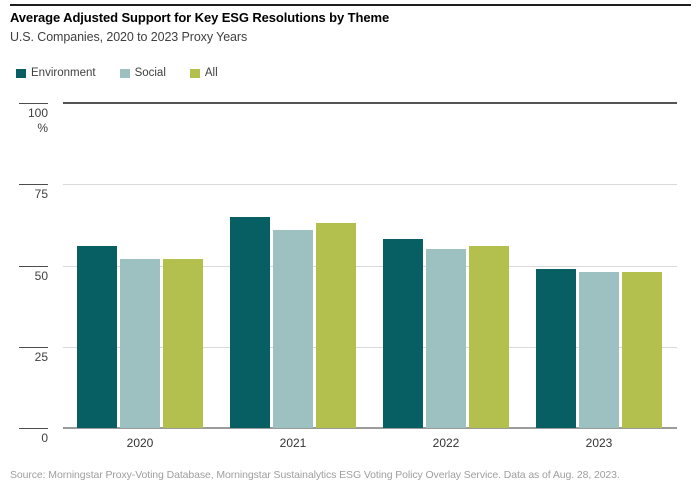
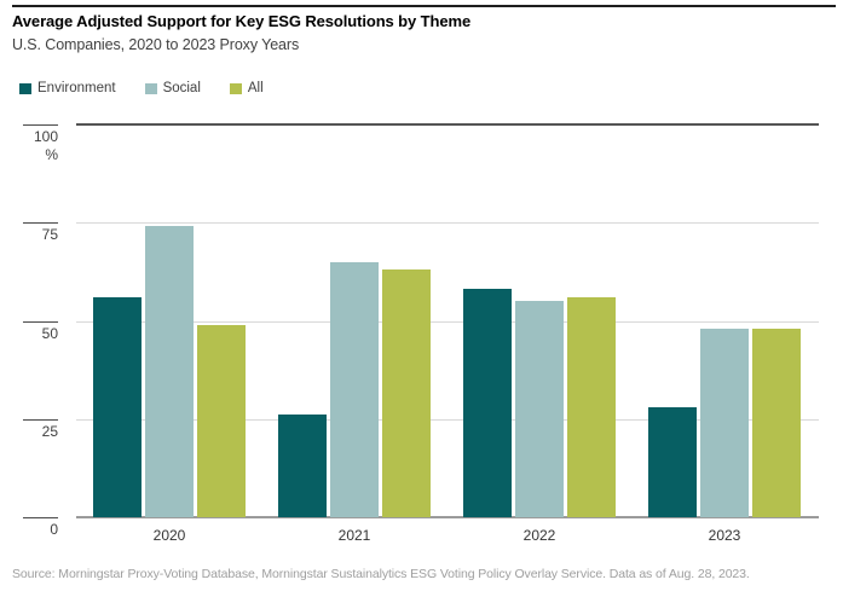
Social/2020: 52 -> 74
All/2020: 52 -> 49
Environment/2021: 65 -> 26
Social/2021: 61 -> 65
Environment/2023: 49 -> 28
